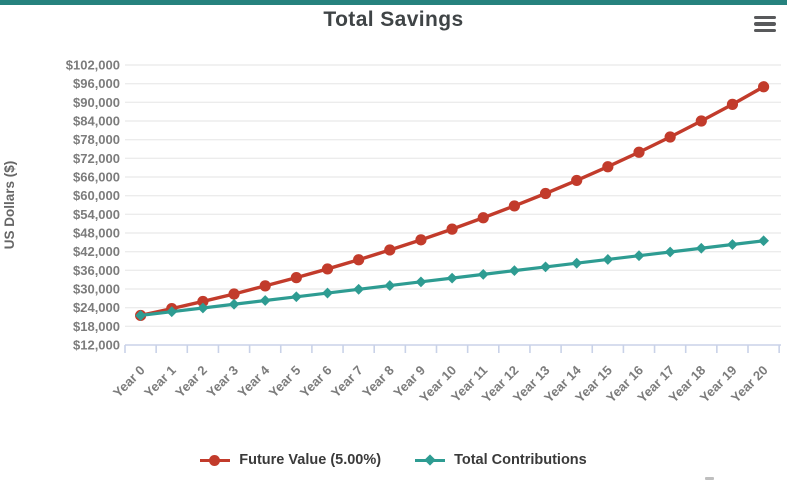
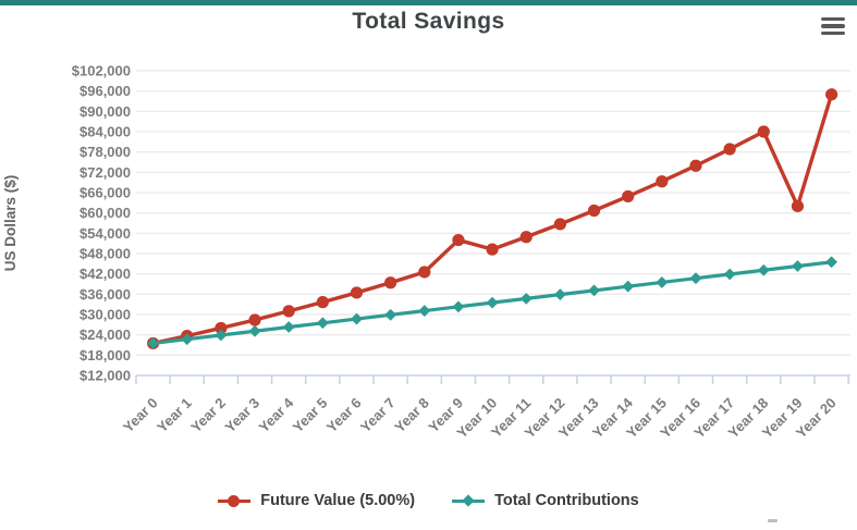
Future Value (5.00%)/Year 9: $46000 -> $52000
Future Value (5.00%)/Year 19: $89000 -> $62000
